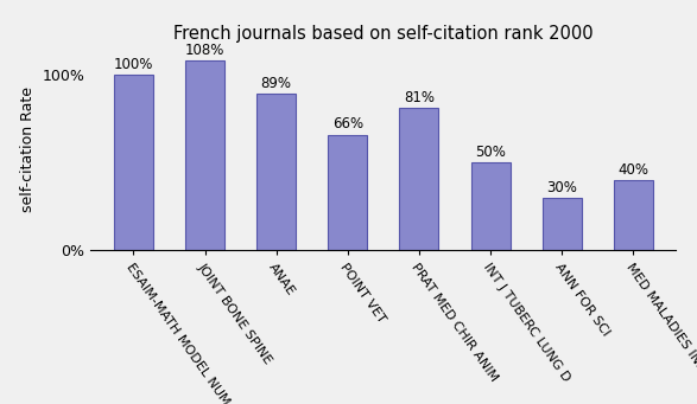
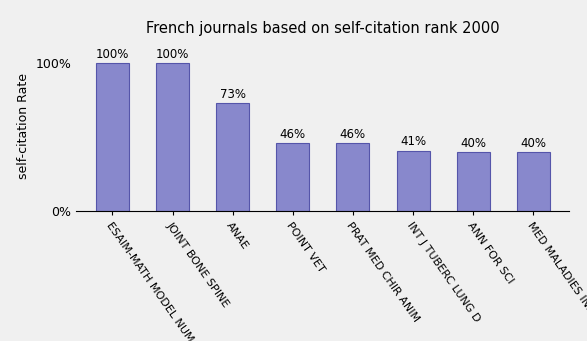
JOINT BONE SPINE: 108% -> 100%
ANAE: 89% -> 73%
POINT VET: 66% -> 46%
PRAT MED CHIR ANIM: 81% -> 46%
INT J TUBERC LUNG D: 50% -> 41%
ANN FOR SCI: 30% -> 40%
